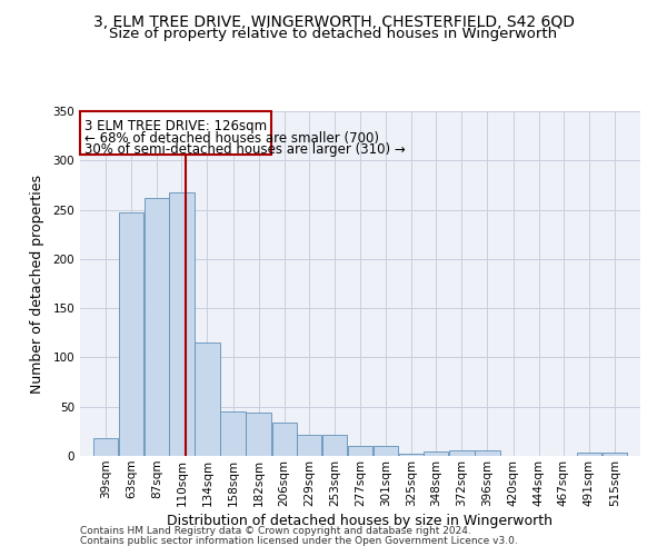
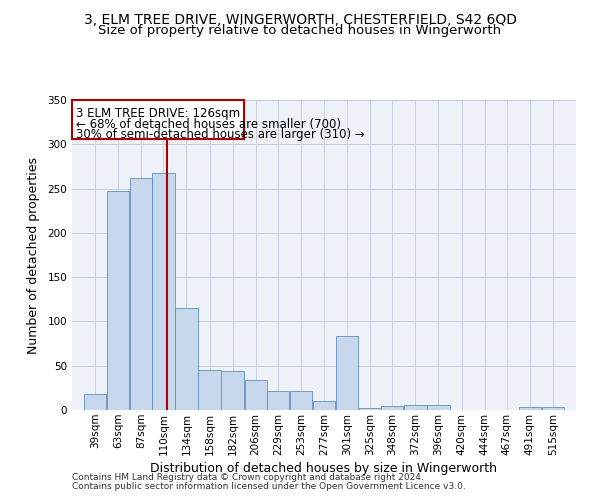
301sqm: 10 -> 84
